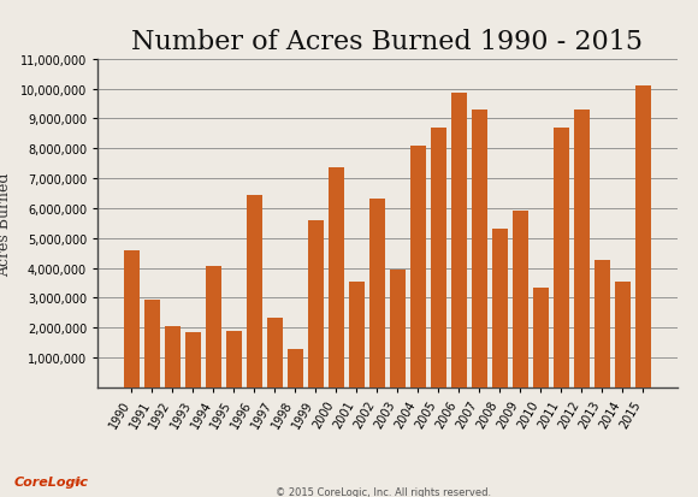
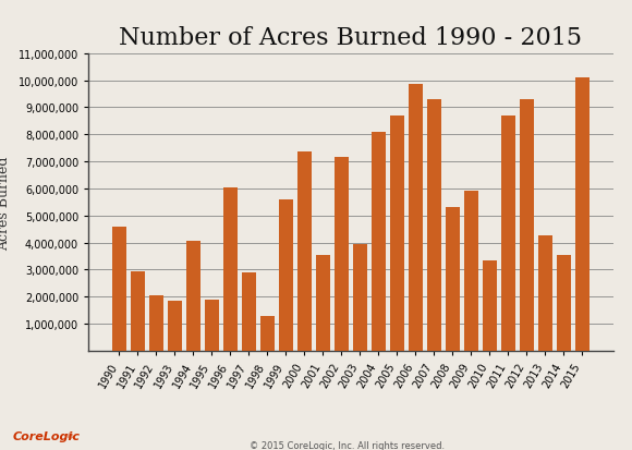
1996: 6,450,000 -> 6,050,000
1997: 2,350,000 -> 2,900,000
2002: 6,300,000 -> 7,150,000
